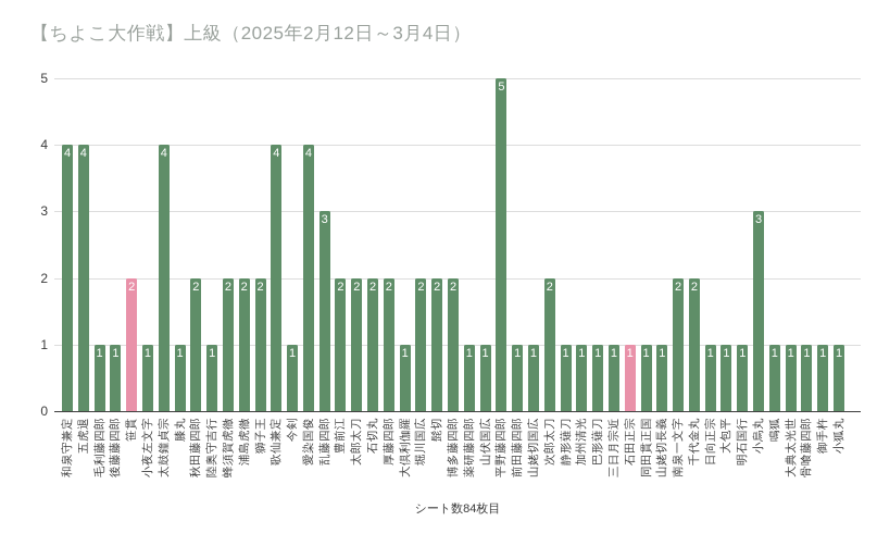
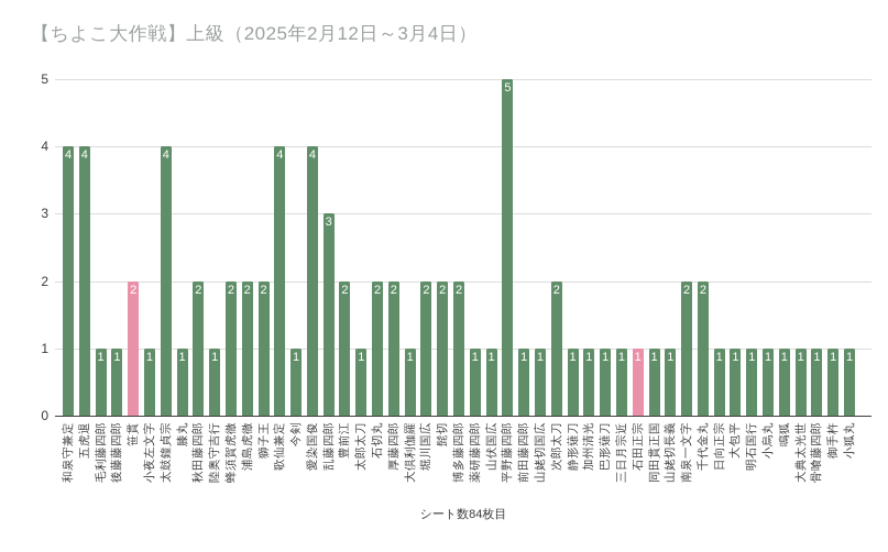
太郎太刀: 2 -> 1
小烏丸: 3 -> 1
